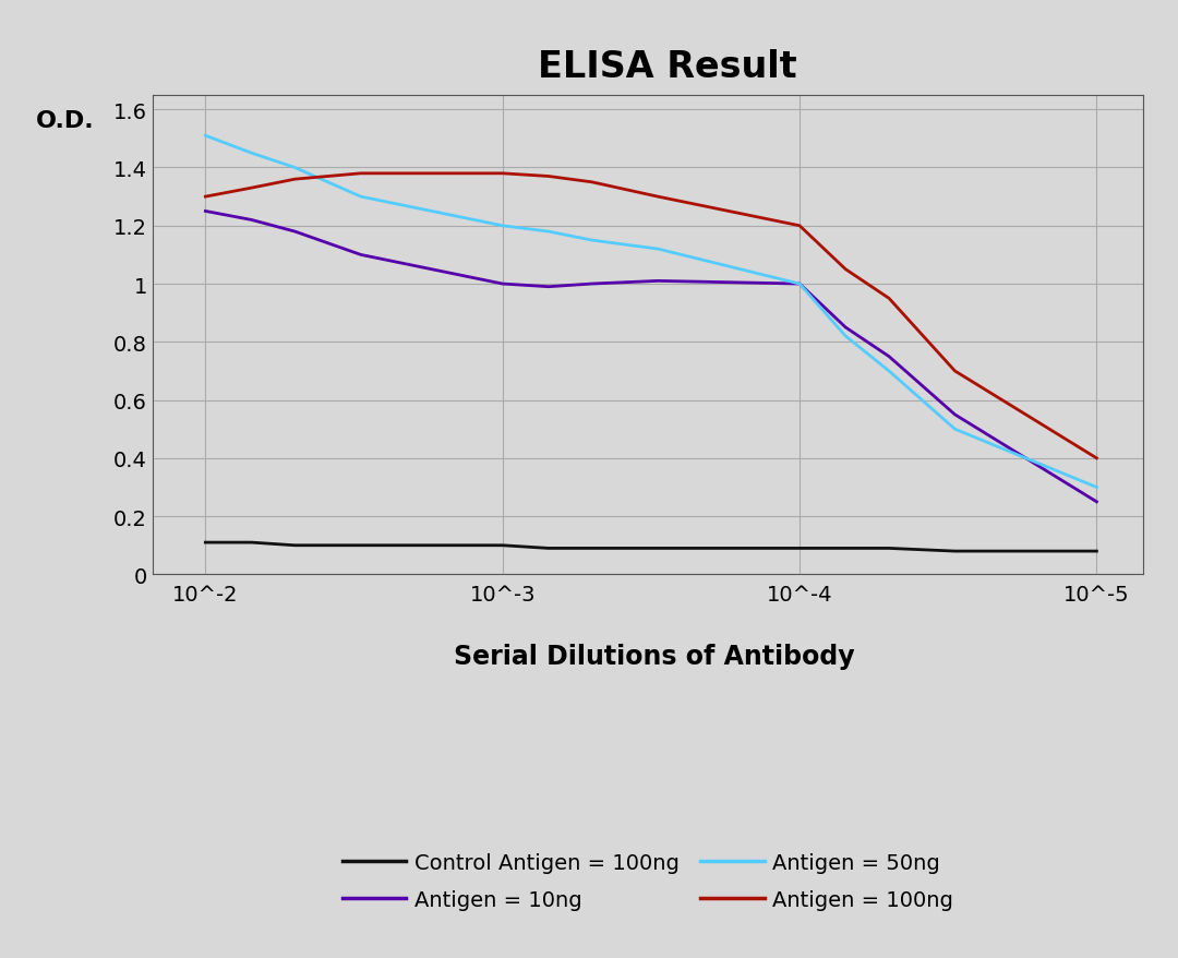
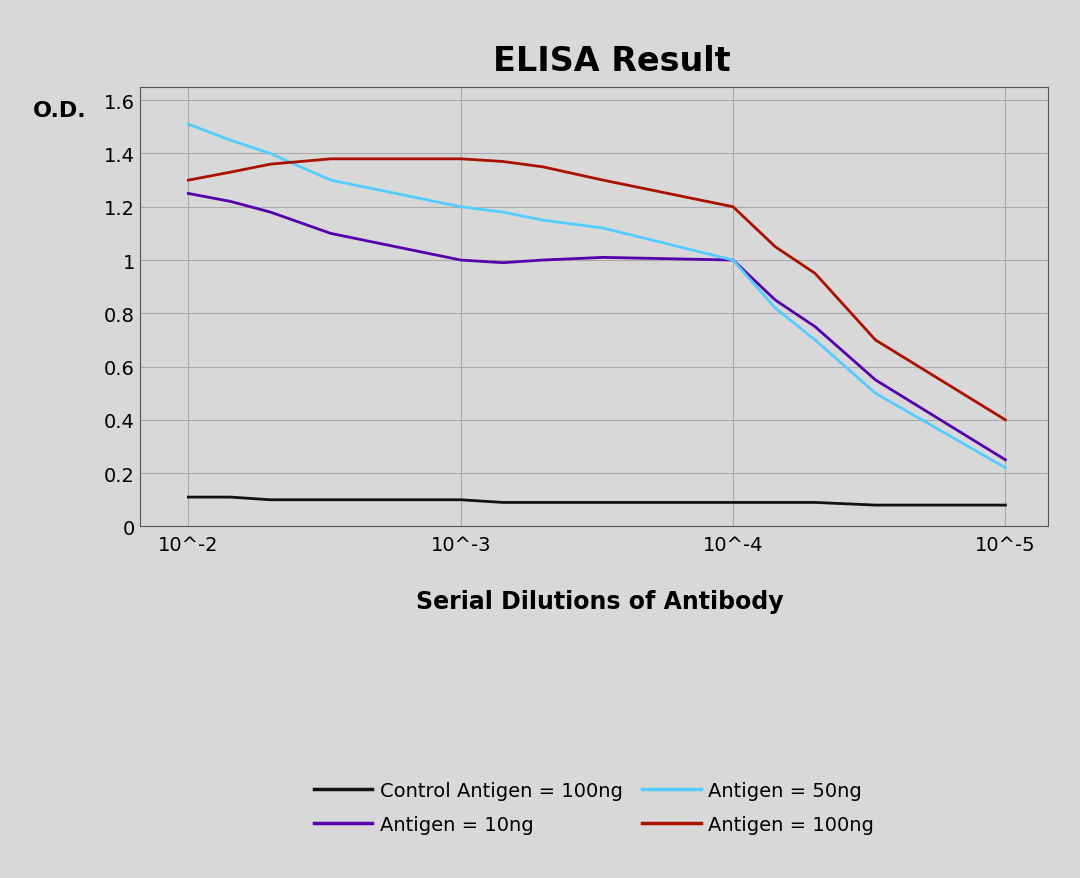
Antigen = 50ng/10^-5: 0.30 -> 0.22
